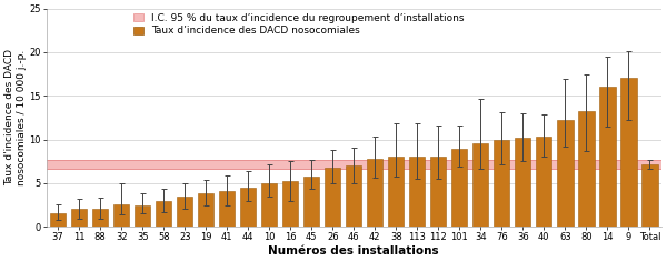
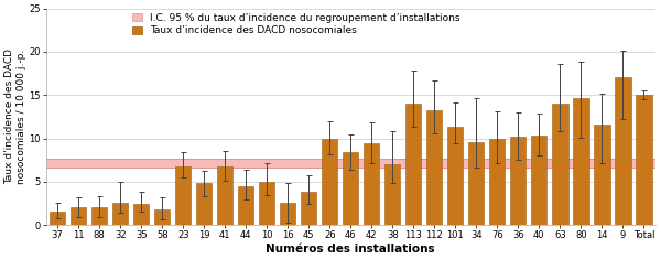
58: 2.9 -> 1.8
23: 3.4 -> 6.8
19: 3.9 -> 4.8
41: 4.1 -> 6.8
16: 5.2 -> 2.6
45: 5.7 -> 3.8
26: 6.8 -> 10.0
46: 7.0 -> 8.4
42: 7.8 -> 9.4
38: 8.0 -> 7.0
113: 8.1 -> 14.0
112: 8.1 -> 13.2
101: 8.9 -> 11.4
63: 12.3 -> 14.0
80: 13.2 -> 14.6
14: 16.0 -> 11.6
Total: 7.1 -> 15.0
